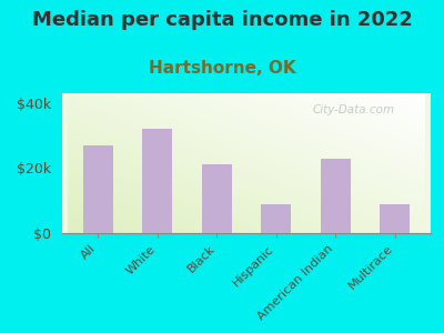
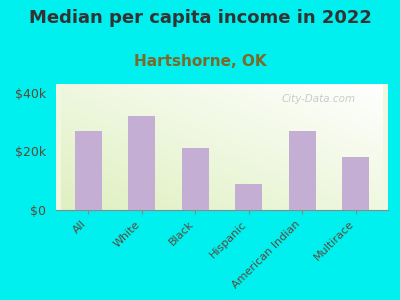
American Indian: $23k -> $27k
Multirace: $9k -> $18k
